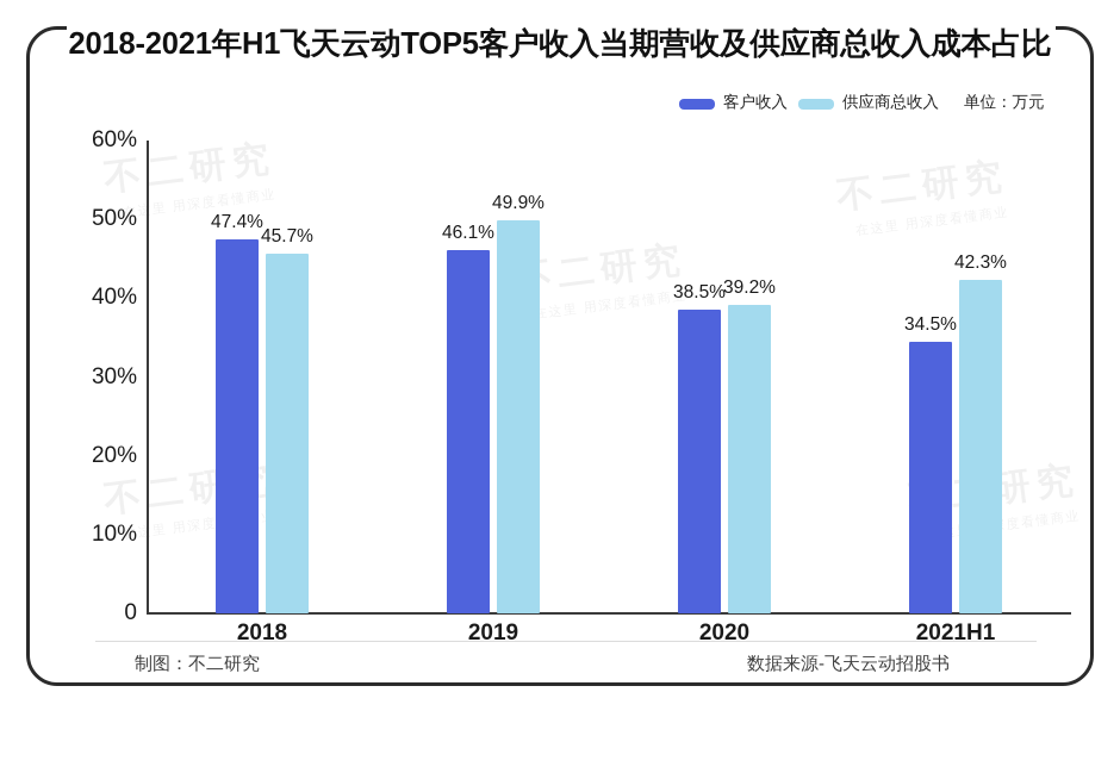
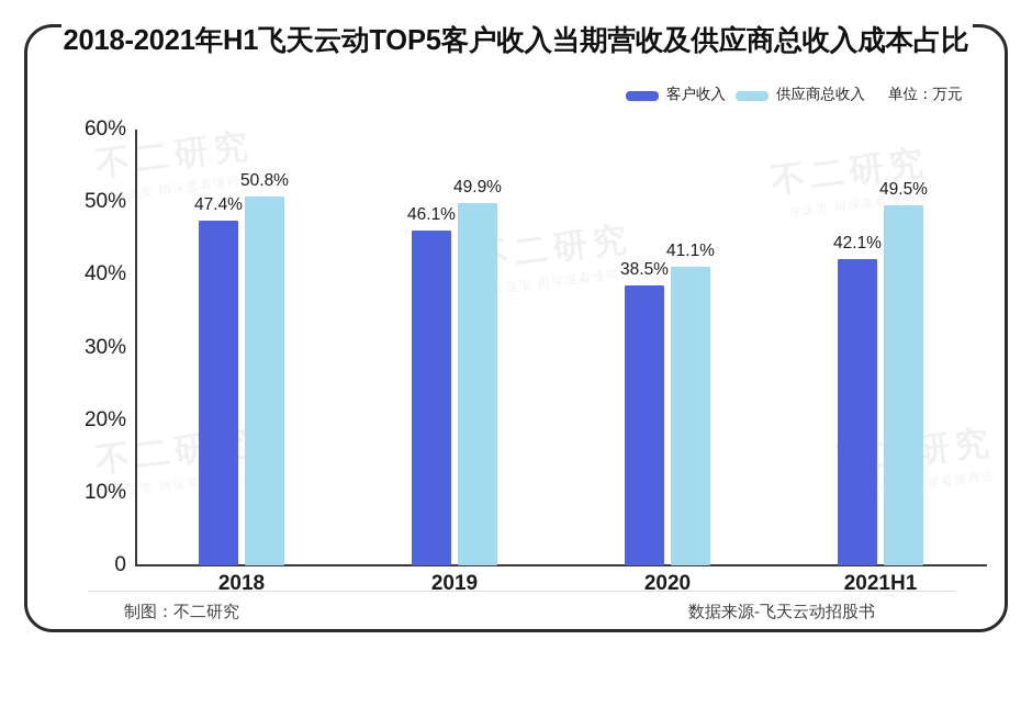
供应商总收入/2018: 45.7% -> 50.8%
供应商总收入/2020: 39.2% -> 41.1%
客户收入/2021H1: 34.5% -> 42.1%
供应商总收入/2021H1: 42.3% -> 49.5%
